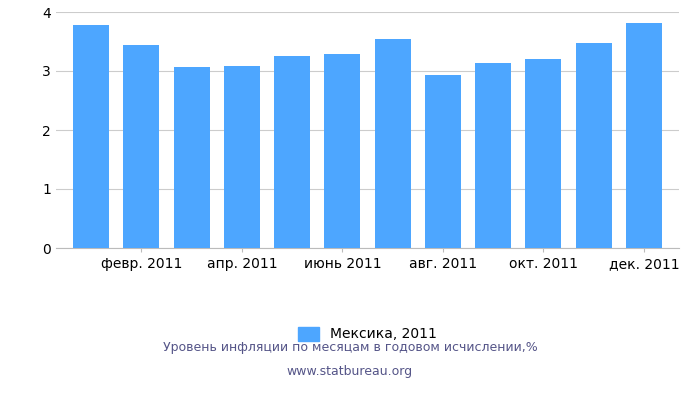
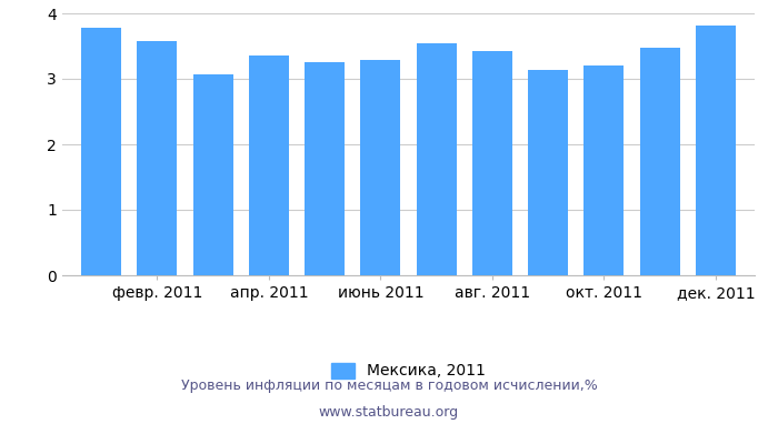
февр. 2011: 3.44 -> 3.57
апр. 2011: 3.08 -> 3.36
авг. 2011: 2.94 -> 3.42
